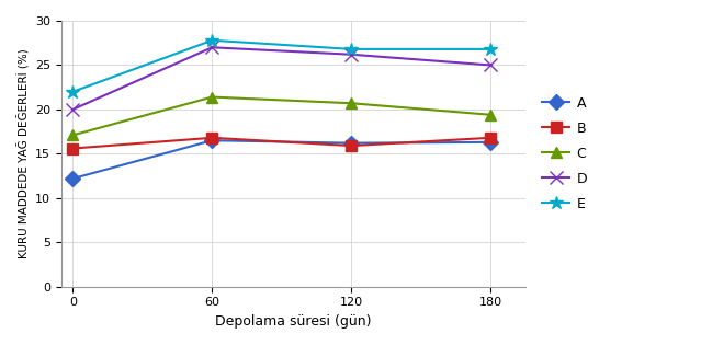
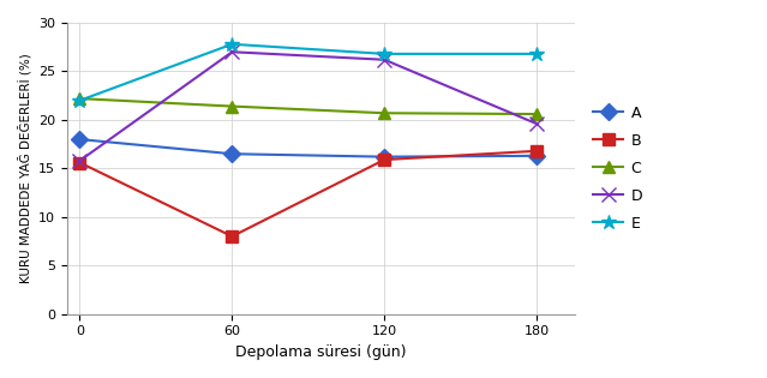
A/0: 12.2 -> 18.0
C/0: 17.1 -> 22.2
D/0: 20.0 -> 15.8
B/60: 16.8 -> 8.0
C/180: 19.4 -> 20.6
D/180: 25.0 -> 19.6
